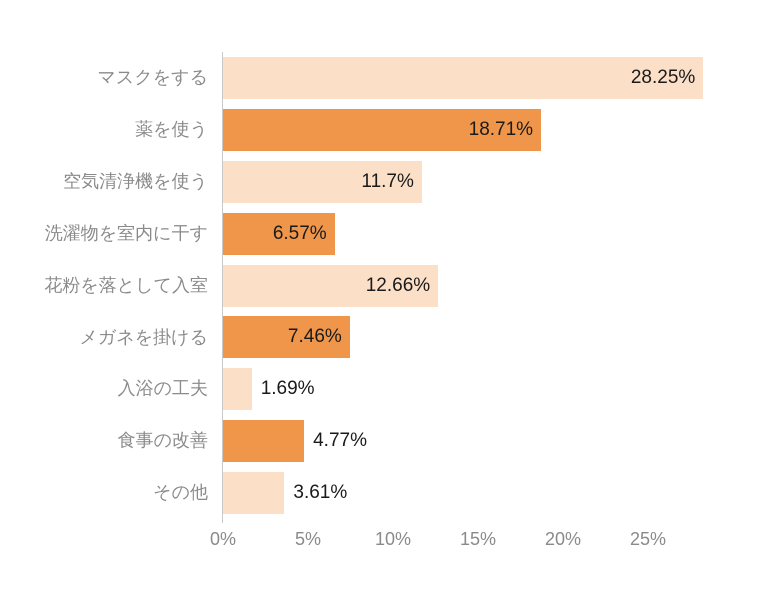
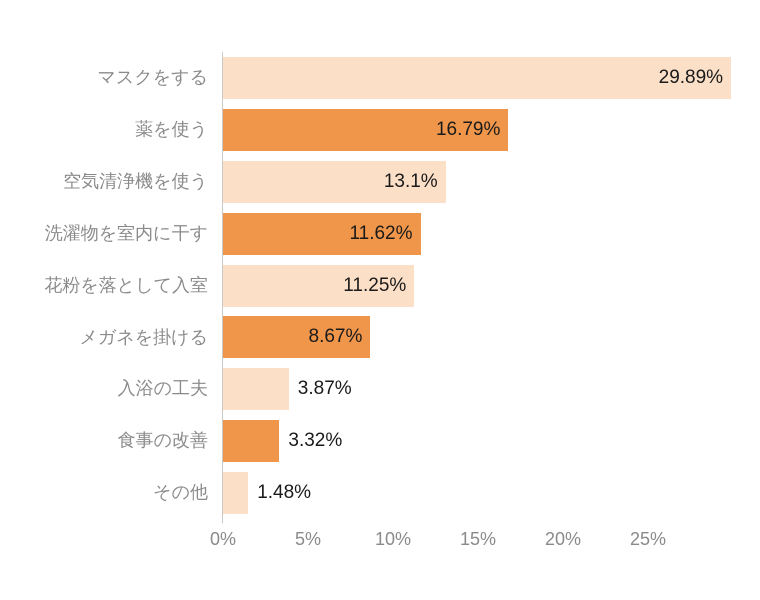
マスクをする: 28.25% -> 29.89%
薬を使う: 18.71% -> 16.79%
空気清浄機を使う: 11.7% -> 13.1%
洗濯物を室内に干す: 6.57% -> 11.62%
花粉を落として入室: 12.66% -> 11.25%
メガネを掛ける: 7.46% -> 8.67%
入浴の工夫: 1.69% -> 3.87%
食事の改善: 4.77% -> 3.32%
その他: 3.61% -> 1.48%
